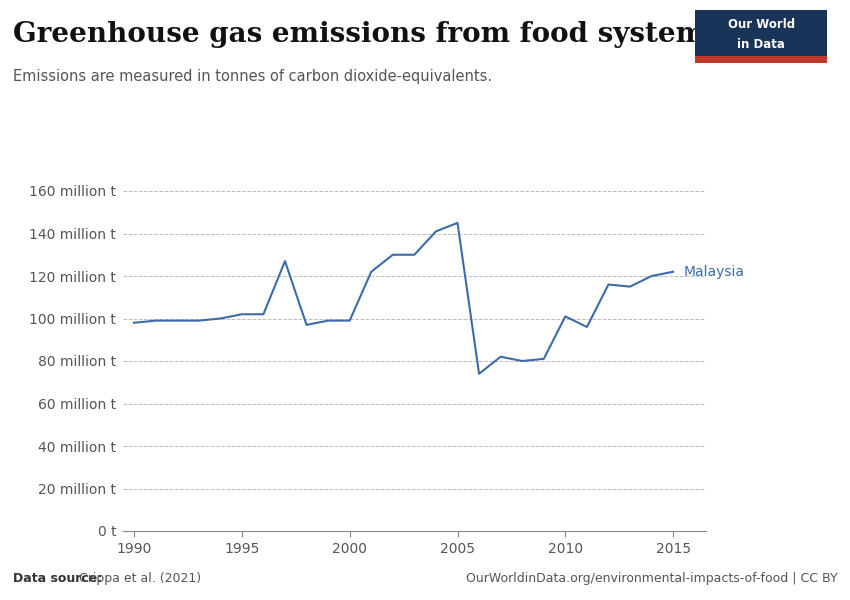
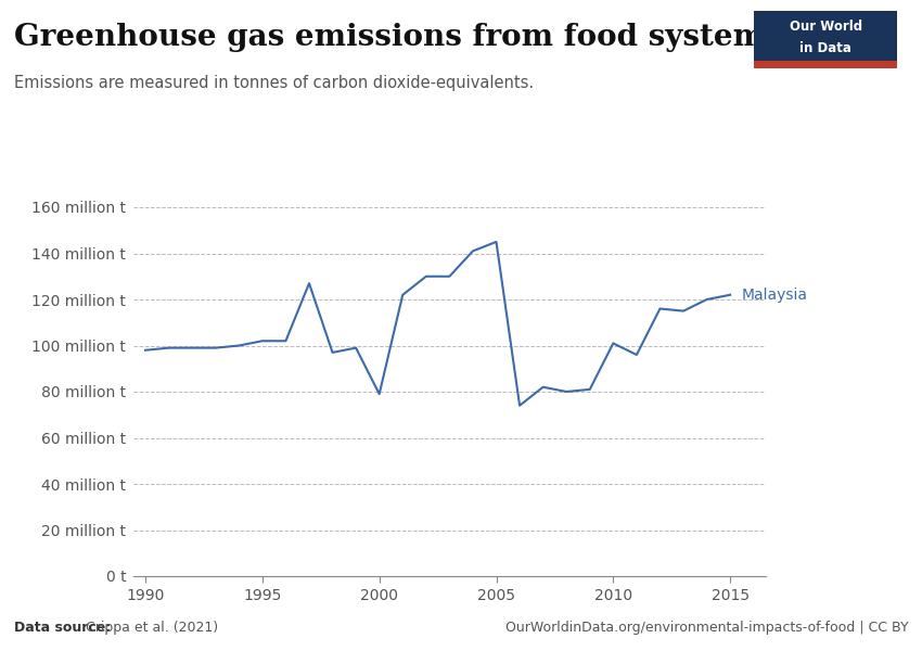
2000: 99 million t -> 79 million t
